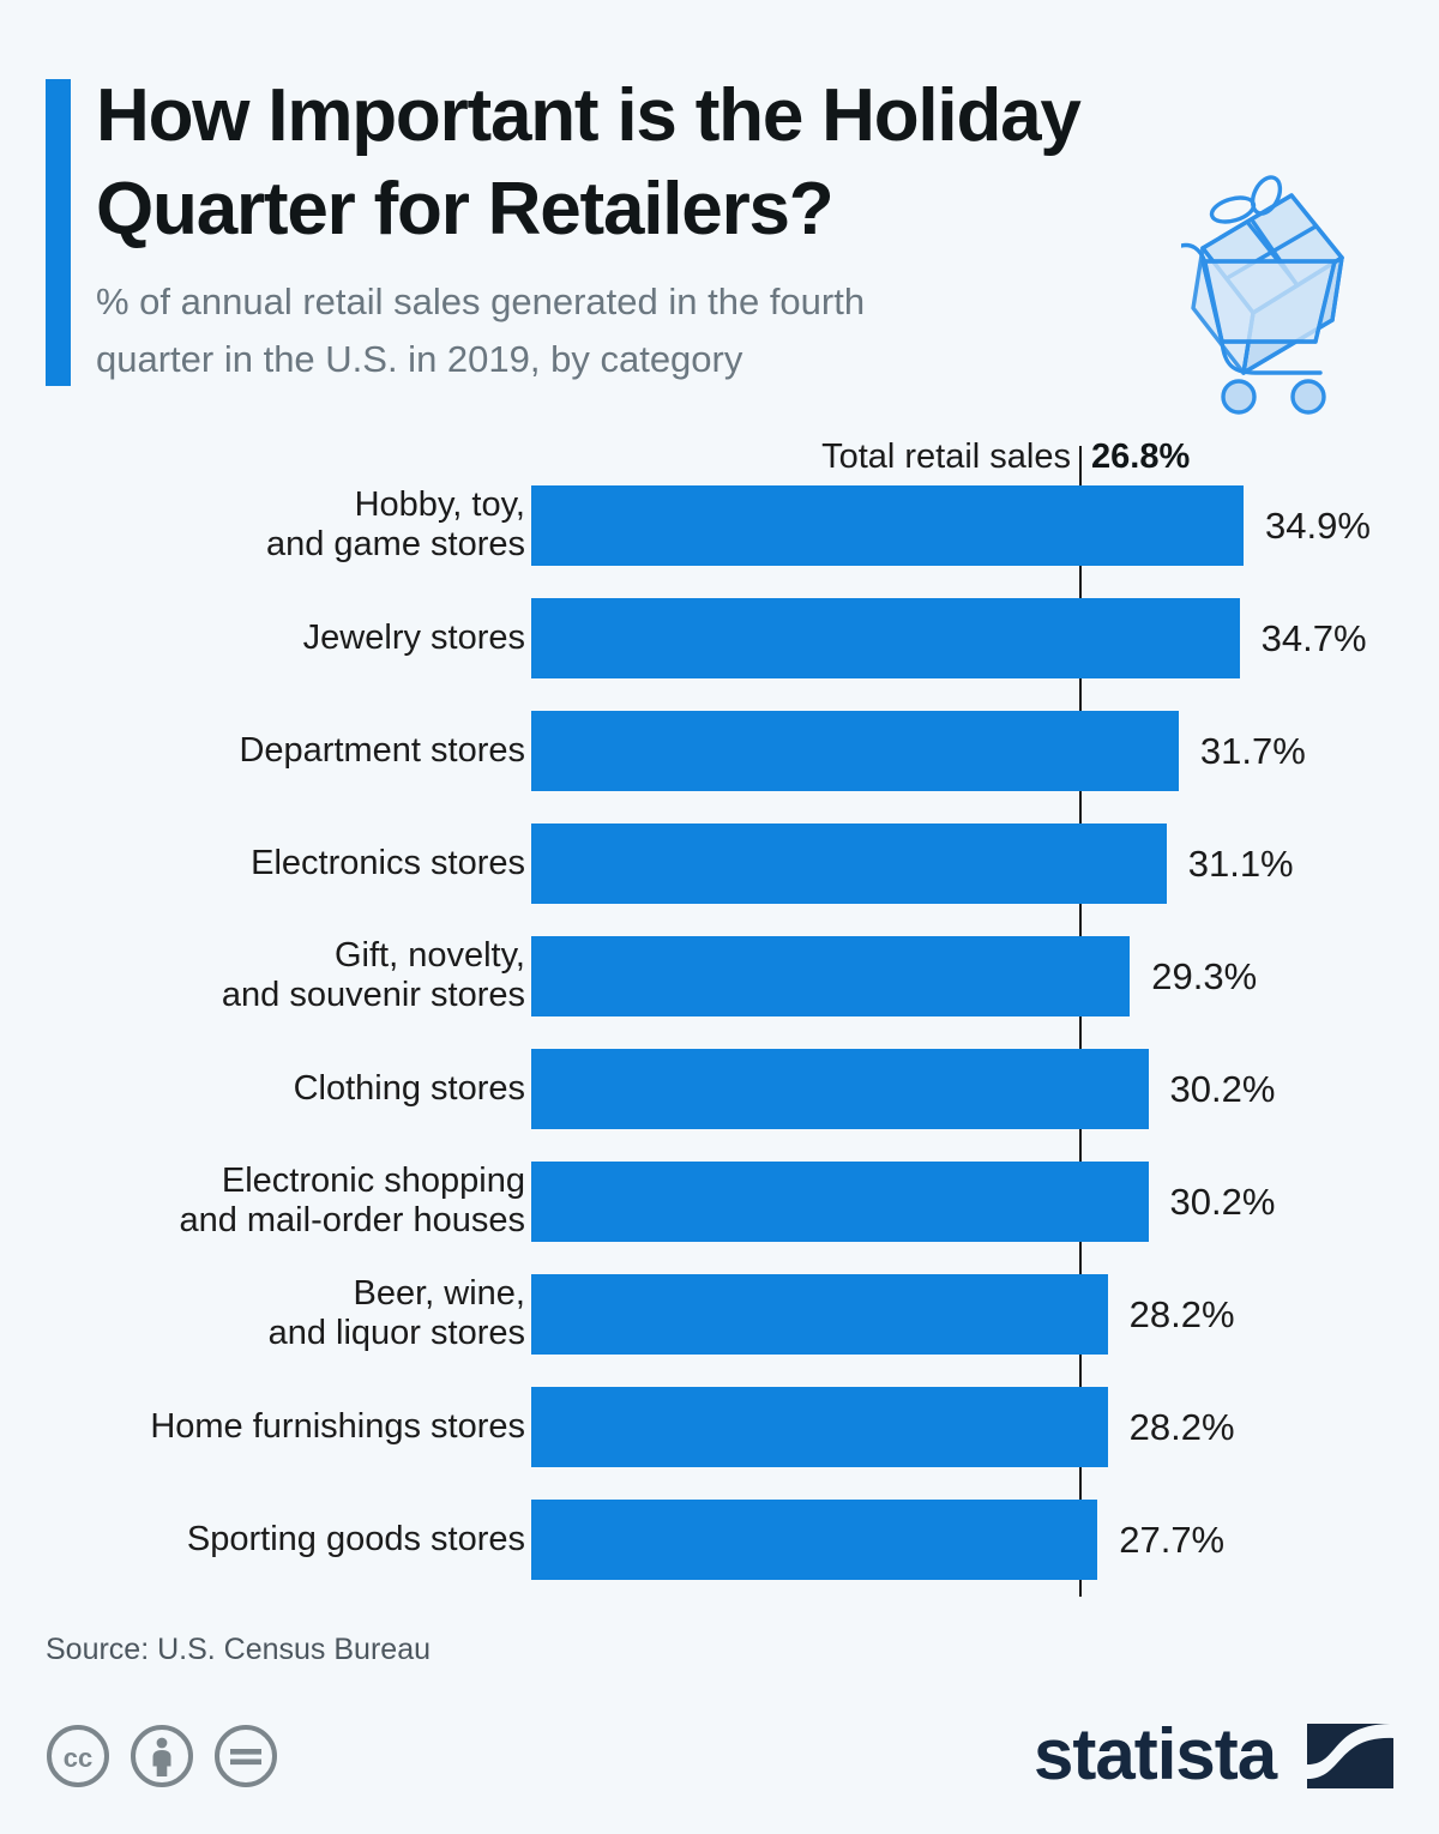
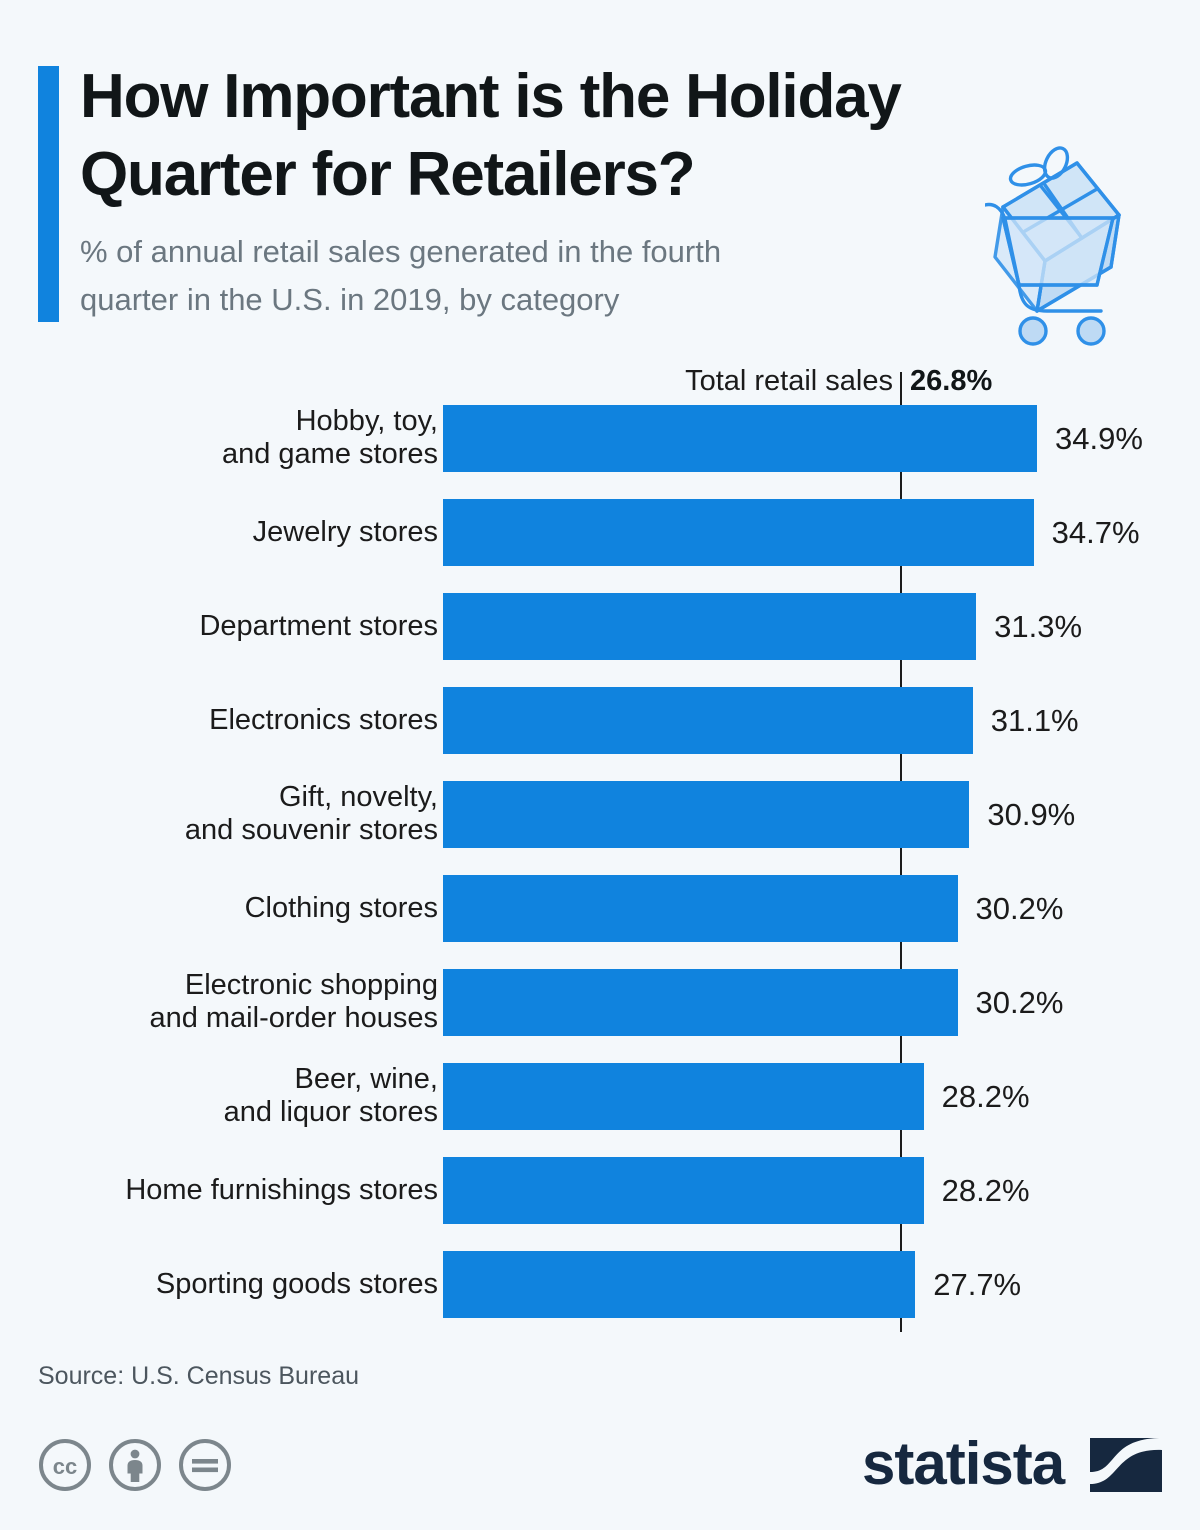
Department stores: 31.7% -> 31.3%
Gift, novelty, and souvenir stores: 29.3% -> 30.9%
